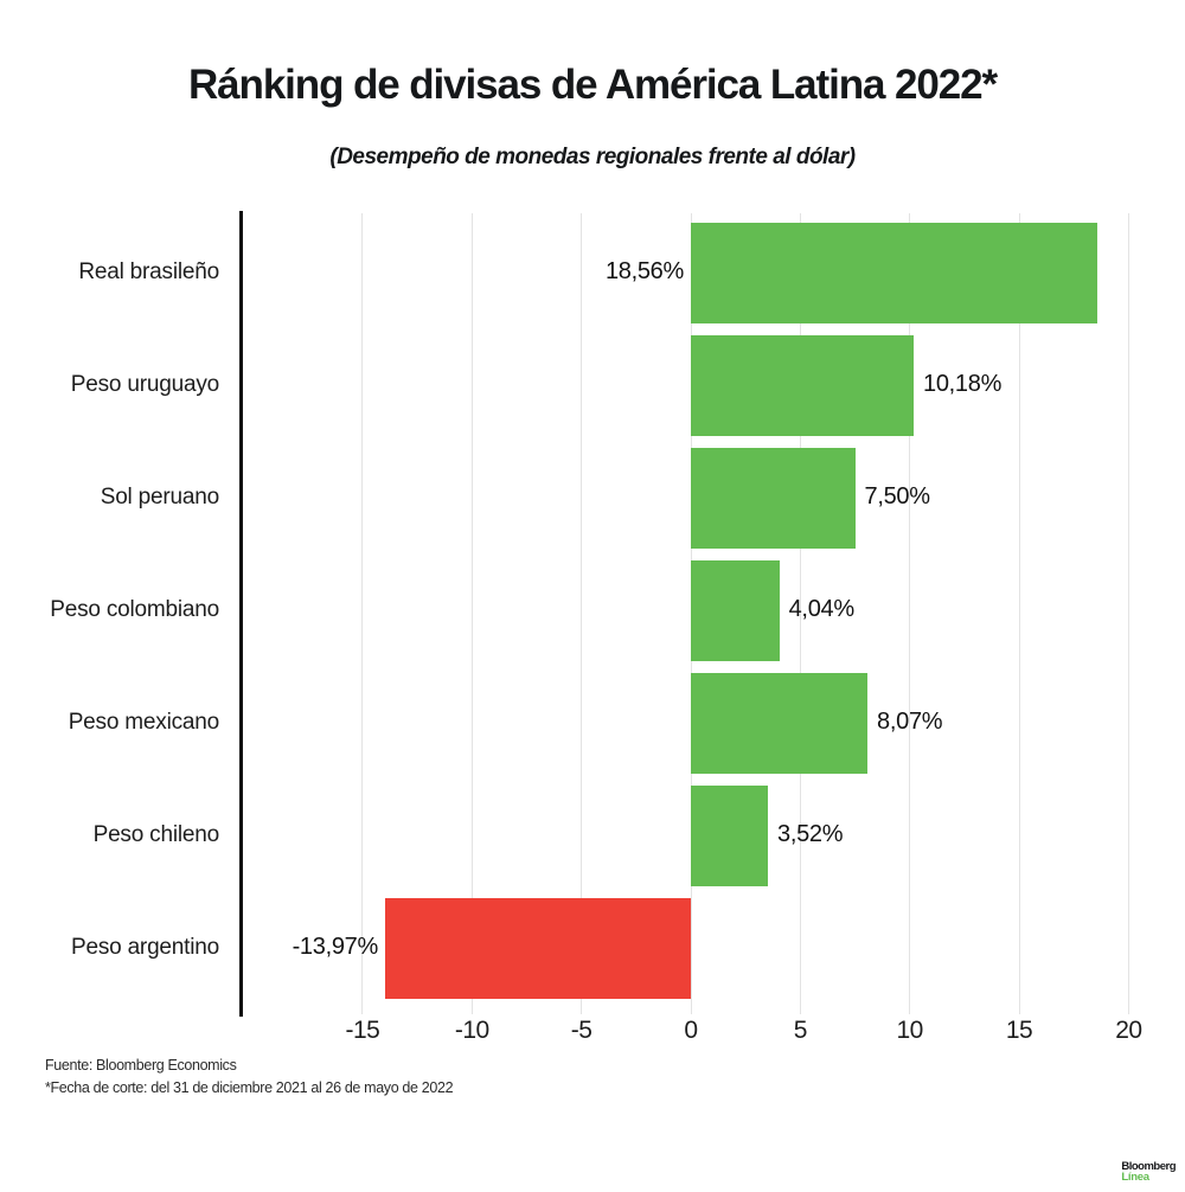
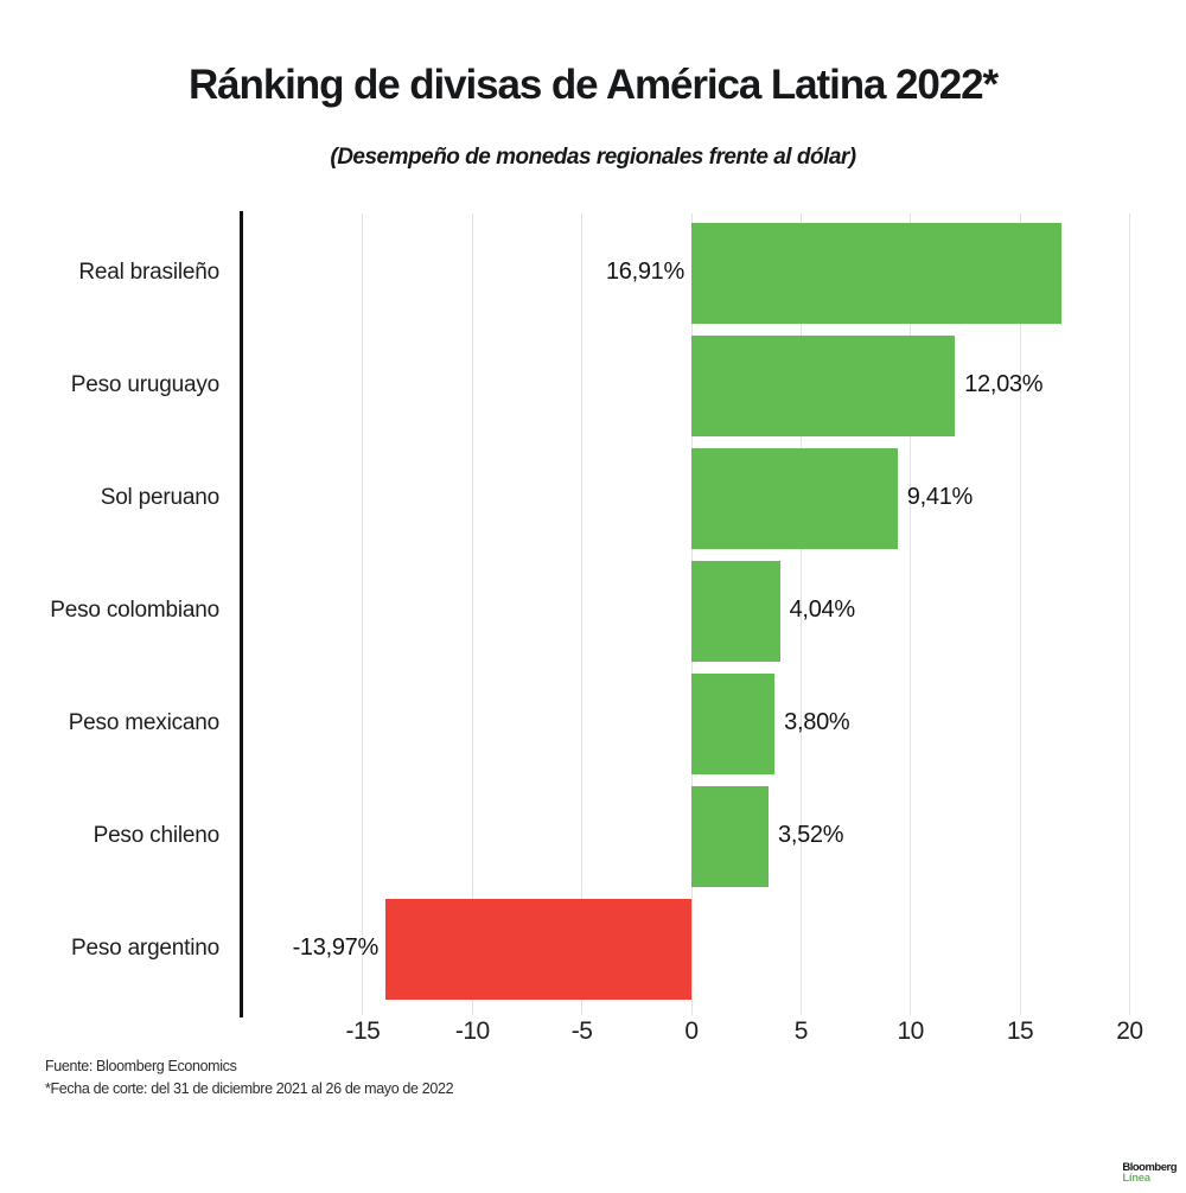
Real brasileño: 18,56% -> 16,91%
Peso uruguayo: 10,18% -> 12,03%
Sol peruano: 7,50% -> 9,41%
Peso mexicano: 8,07% -> 3,80%
